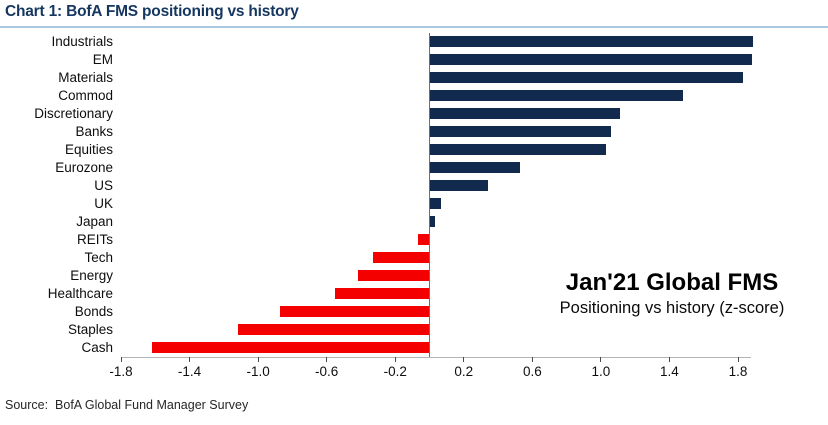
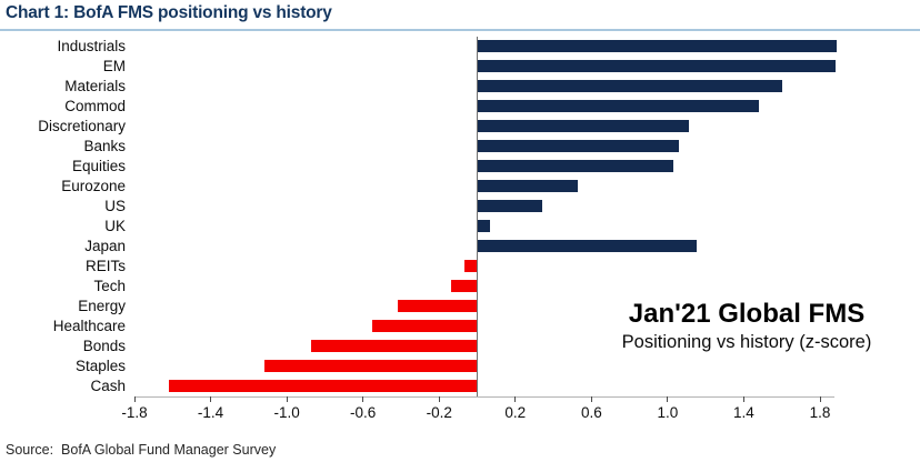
Materials: 1.83 -> 1.60
Japan: 0.03 -> 1.15
Tech: -0.33 -> -0.14
